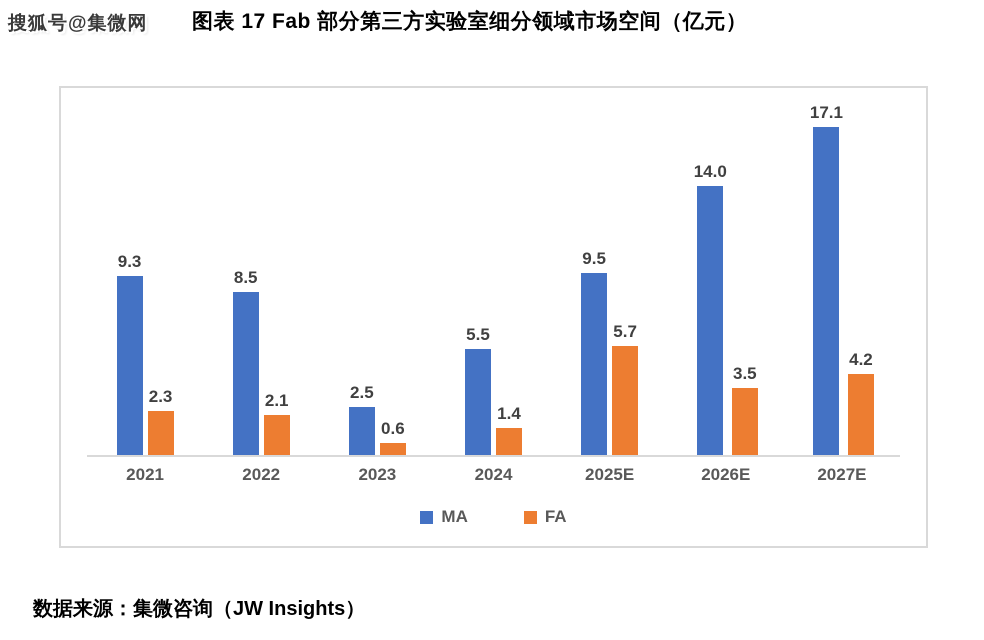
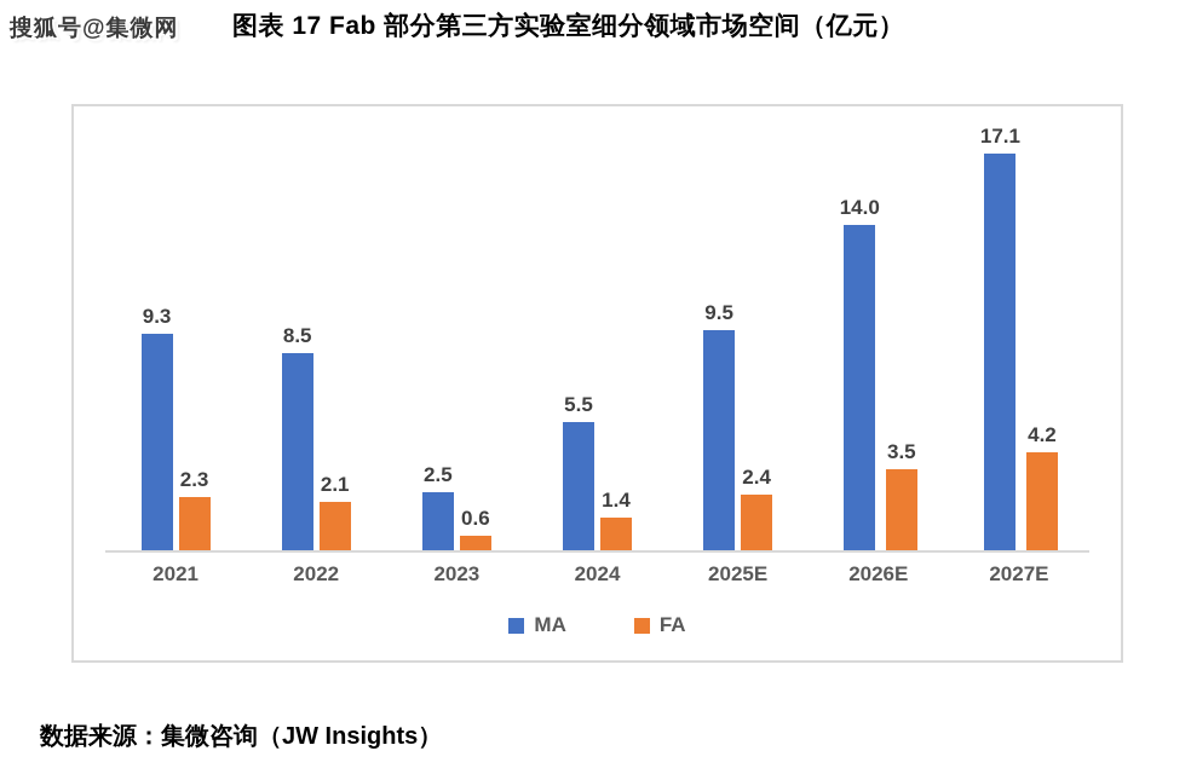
FA/2025E: 5.7 -> 2.4
